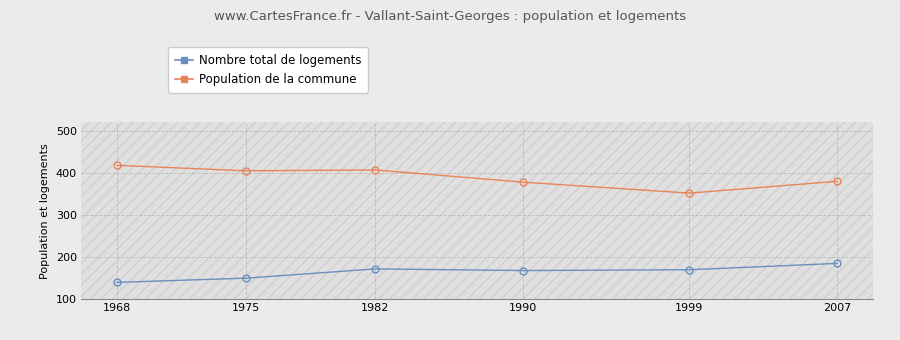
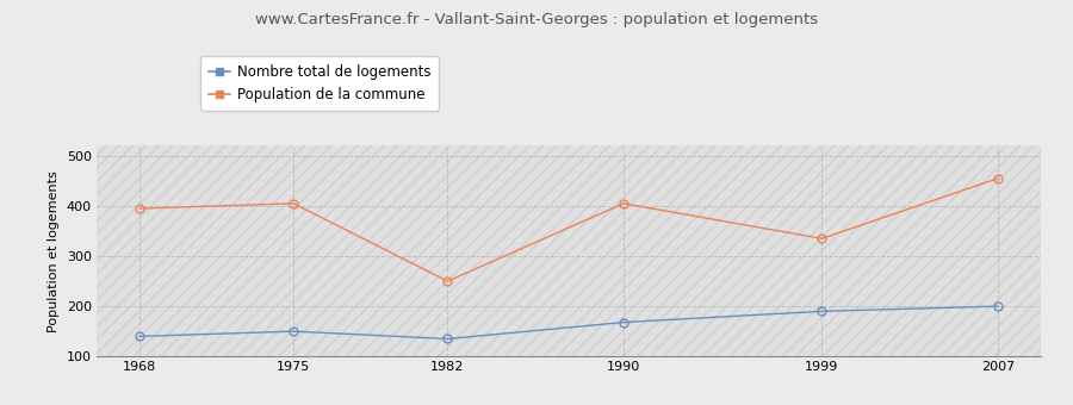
Population de la commune/1968: 418 -> 395
Nombre total de logements/1982: 172 -> 135
Population de la commune/1982: 407 -> 250
Population de la commune/1990: 378 -> 405
Nombre total de logements/1999: 170 -> 190
Population de la commune/1999: 352 -> 335
Nombre total de logements/2007: 185 -> 200
Population de la commune/2007: 380 -> 455
